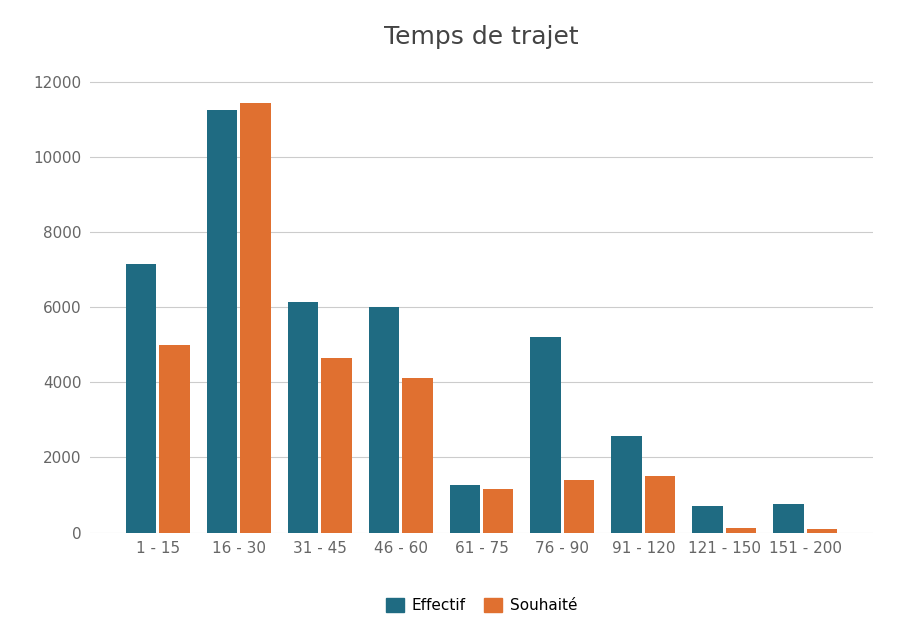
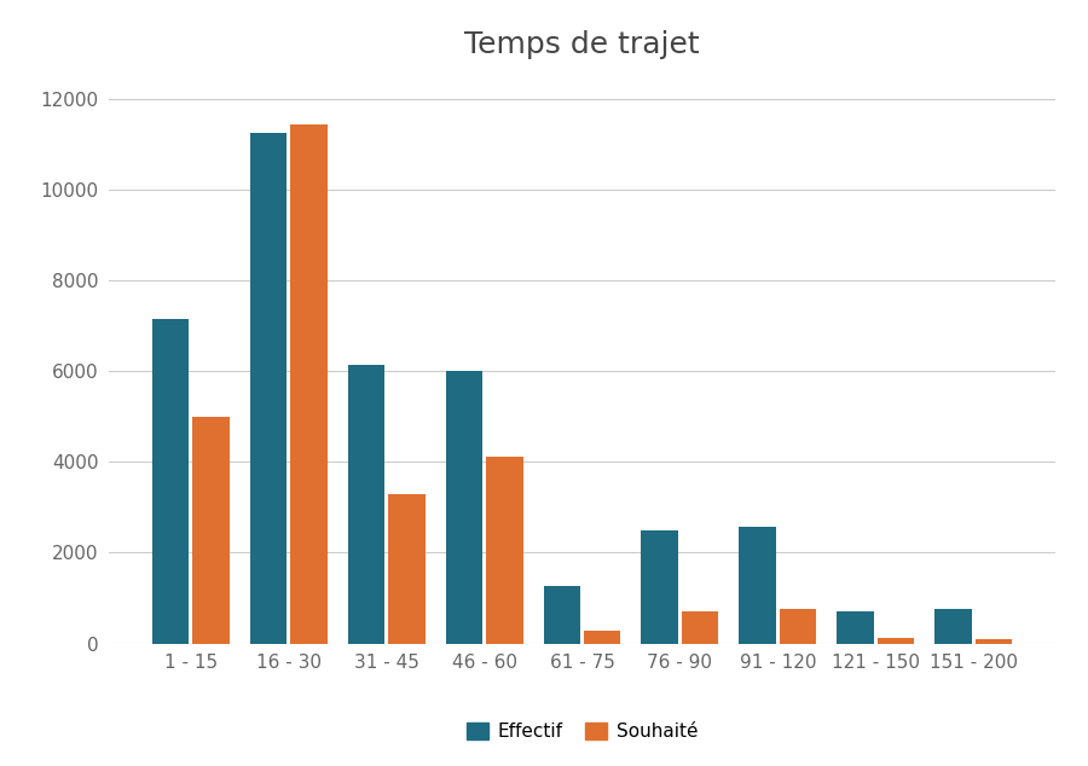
Souhaité/31 - 45: 4650 -> 3280
Souhaité/61 - 75: 1150 -> 290
Effectif/76 - 90: 5200 -> 2480
Souhaité/76 - 90: 1400 -> 720
Souhaité/91 - 120: 1500 -> 760
